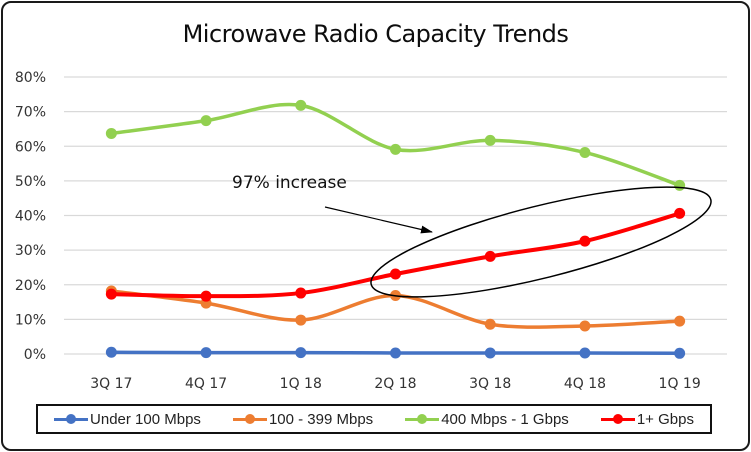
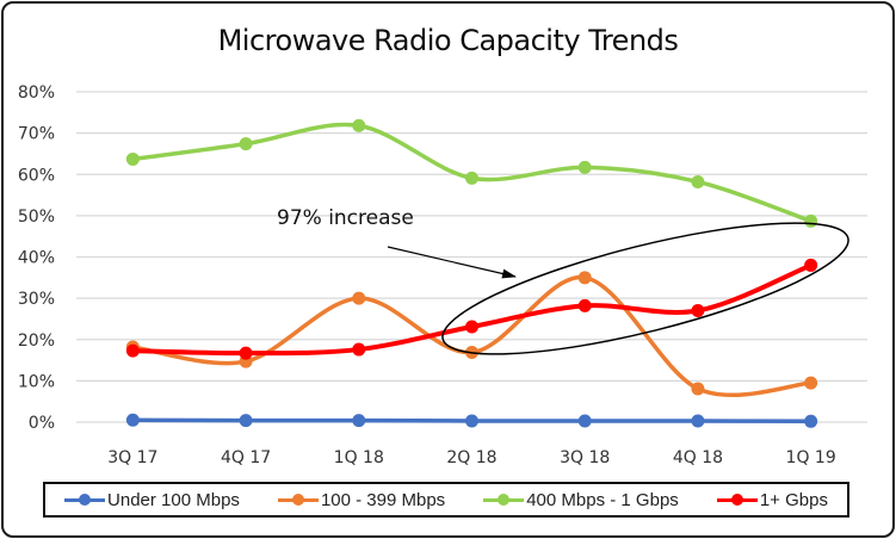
100 - 399 Mbps/1Q 18: 10% -> 30%
100 - 399 Mbps/3Q 18: 9% -> 35%
1+ Gbps/4Q 18: 33% -> 27%
1+ Gbps/1Q 19: 41% -> 38%
